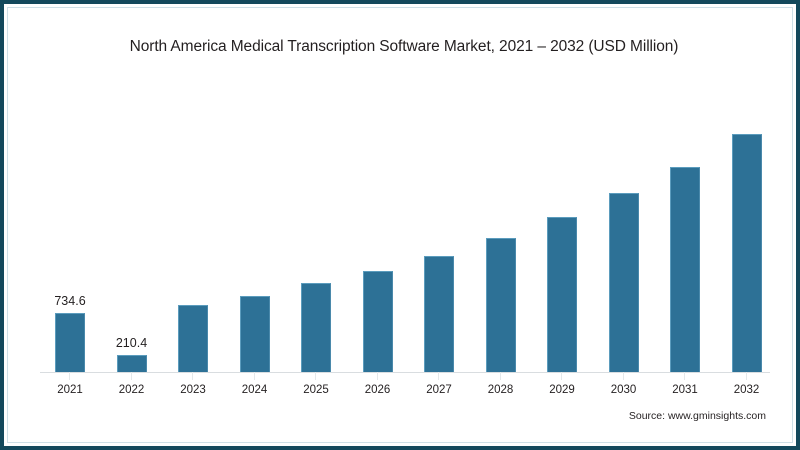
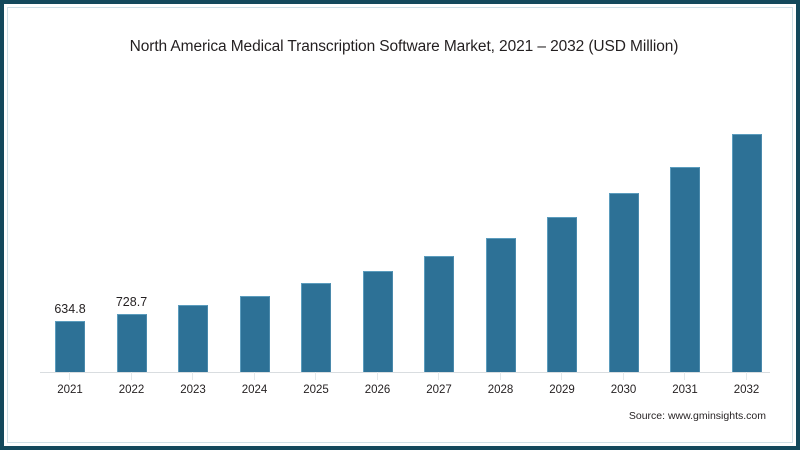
2021: 734.6 -> 634.8
2022: 210.4 -> 728.7
